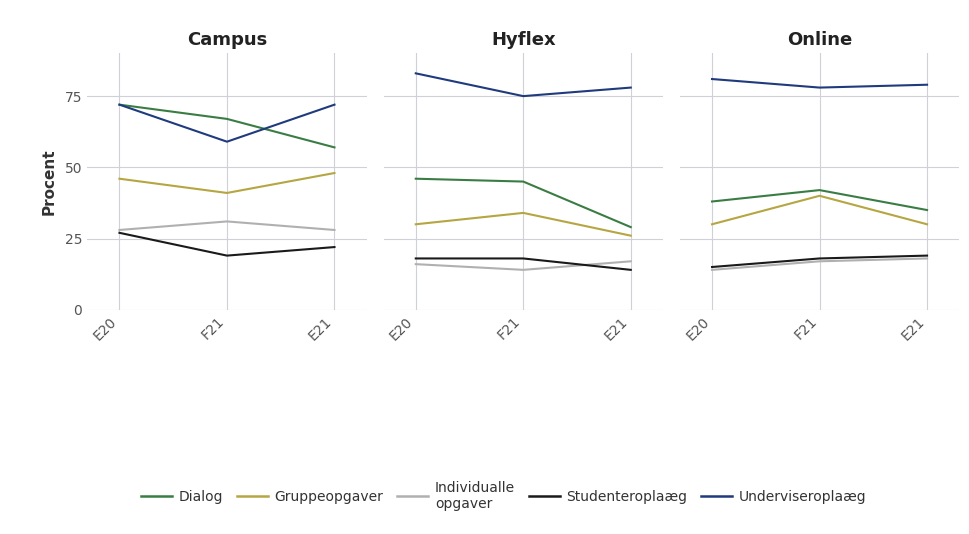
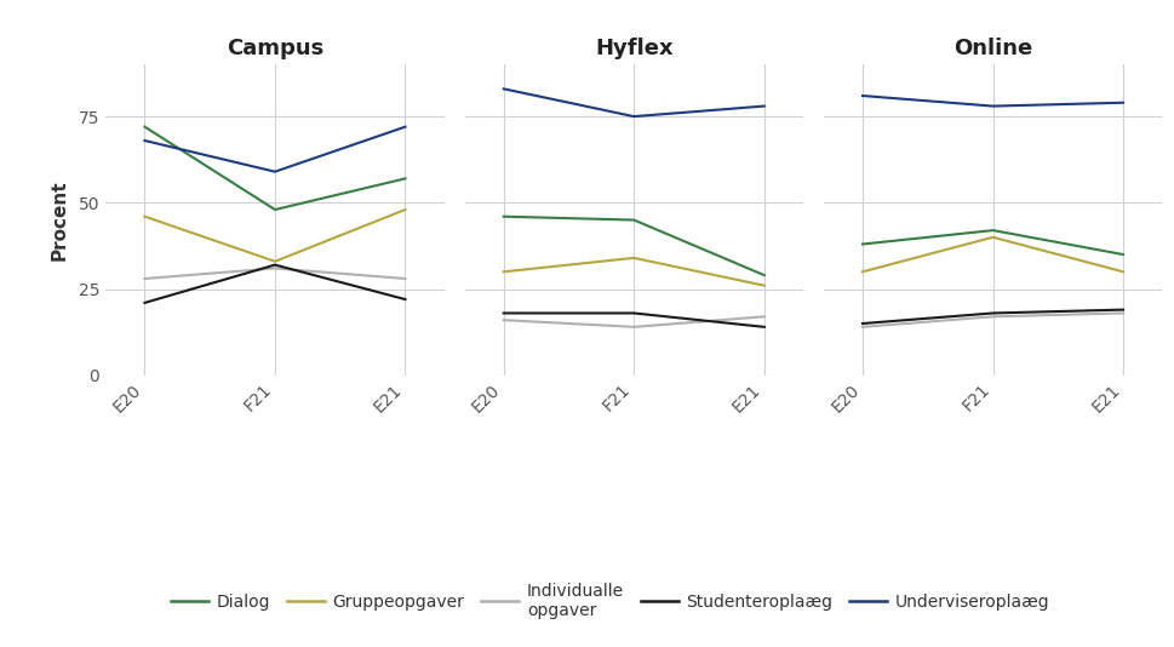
Campus/Studenteroplaæg/E20: 27 -> 21
Campus/Underviseroplaæg/E20: 72 -> 68
Campus/Dialog/F21: 67 -> 48
Campus/Gruppeopgaver/F21: 41 -> 33
Campus/Studenteroplaæg/F21: 19 -> 32
